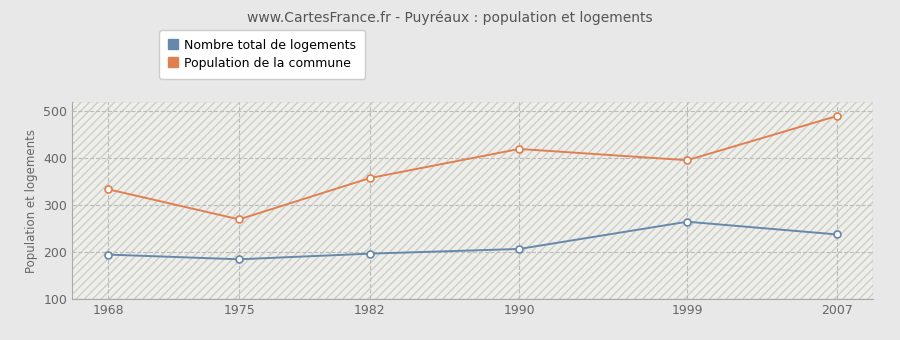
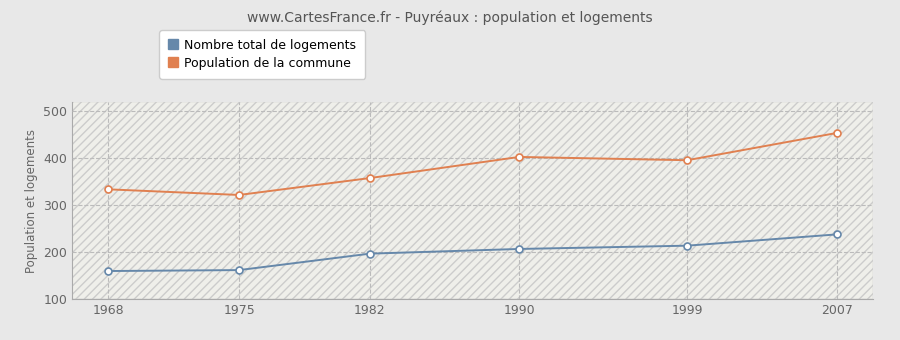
Nombre total de logements/1968: 195 -> 160
Nombre total de logements/1975: 185 -> 162
Population de la commune/1975: 270 -> 322
Population de la commune/1990: 420 -> 403
Nombre total de logements/1999: 265 -> 214
Population de la commune/2007: 490 -> 454
